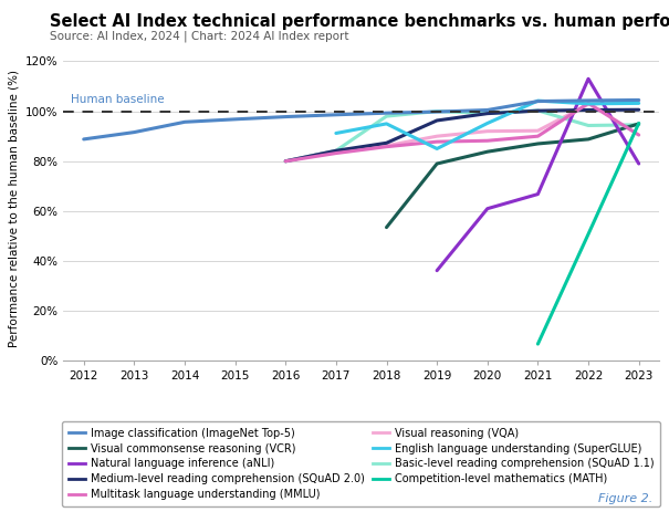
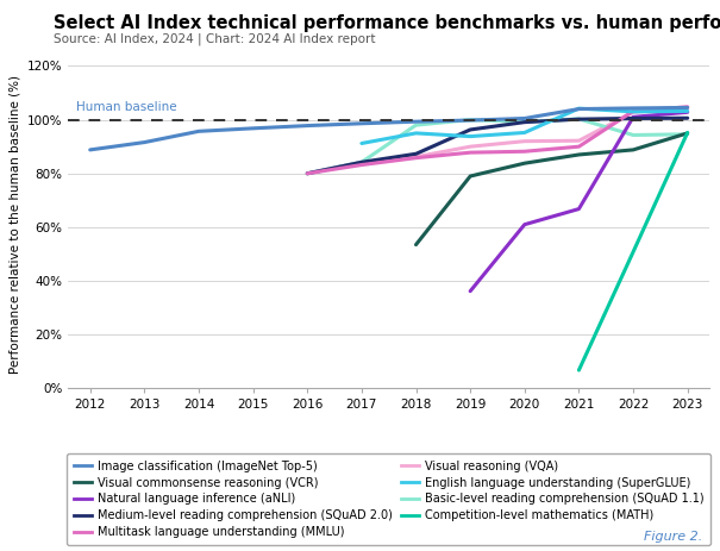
English language understanding (SuperGLUE)/2019: 85.0% -> 93.8%
Natural language inference (aNLI)/2022: 113.0% -> 101.0%
Natural language inference (aNLI)/2023: 79.0% -> 102.8%
Multitask language understanding (MMLU)/2023: 90.5% -> 104.8%
